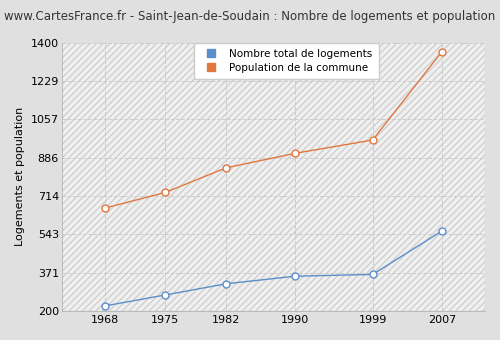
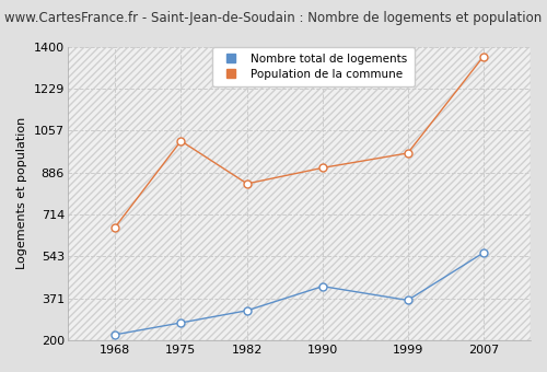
Population de la commune/1975: 730 -> 1015
Nombre total de logements/1990: 355 -> 420
